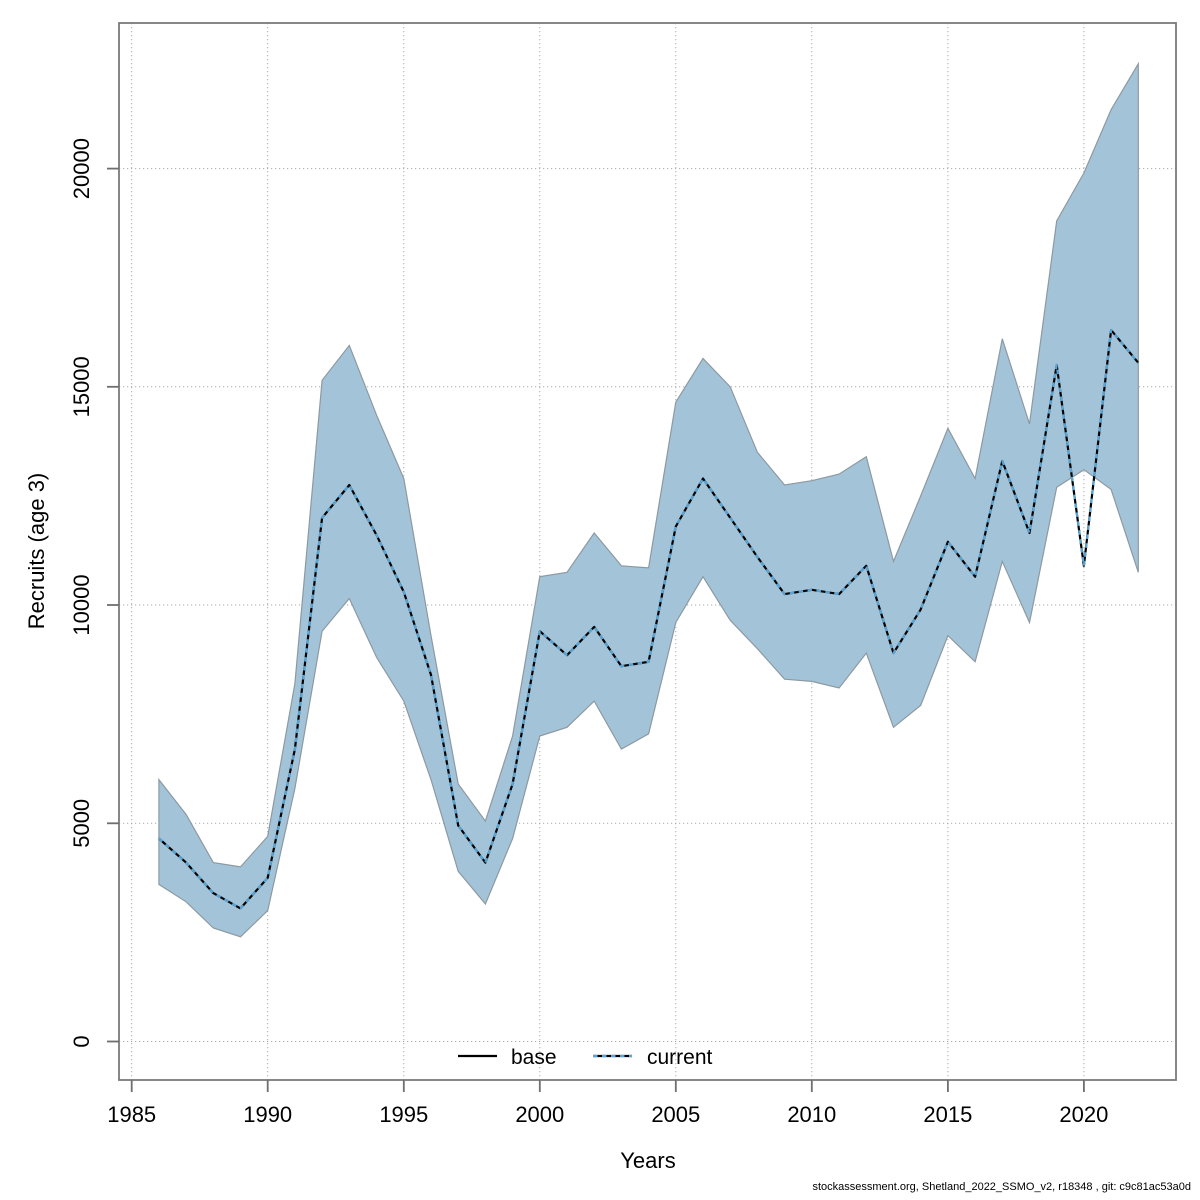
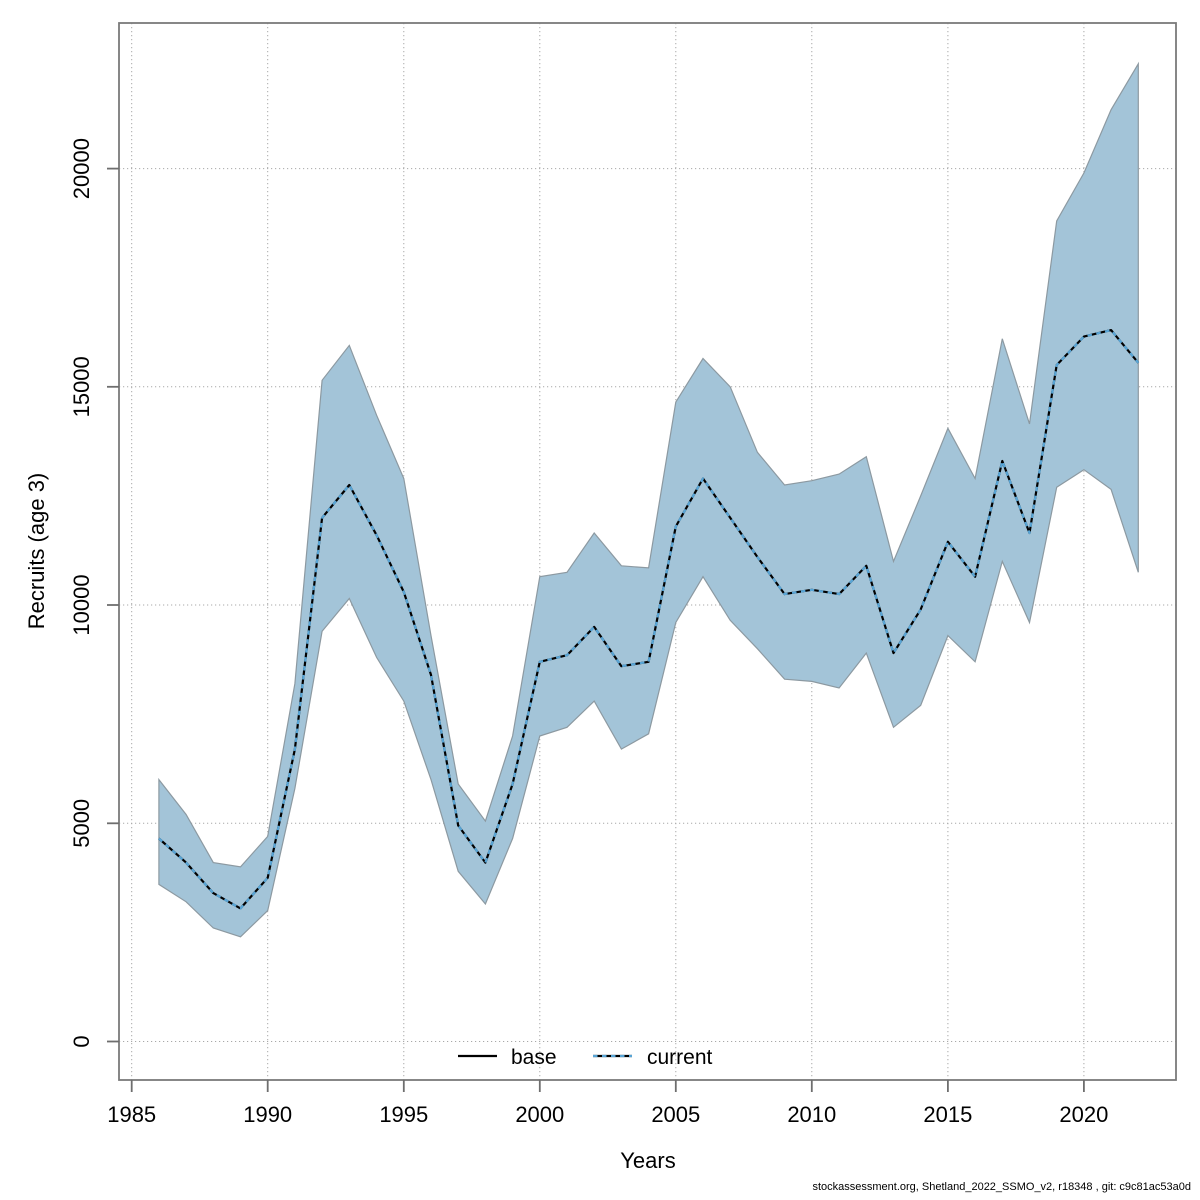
current/2000: 9400 -> 8700
current/2020: 10900 -> 16200
